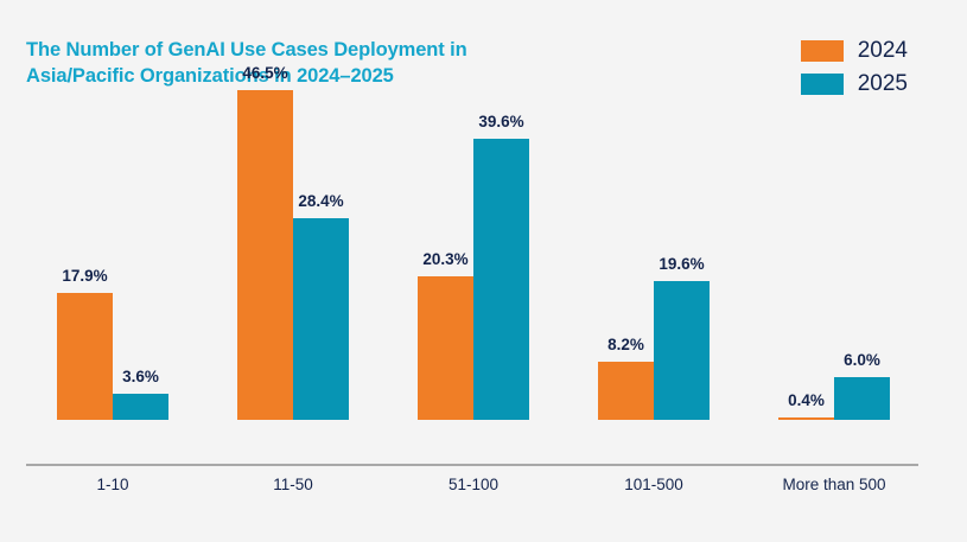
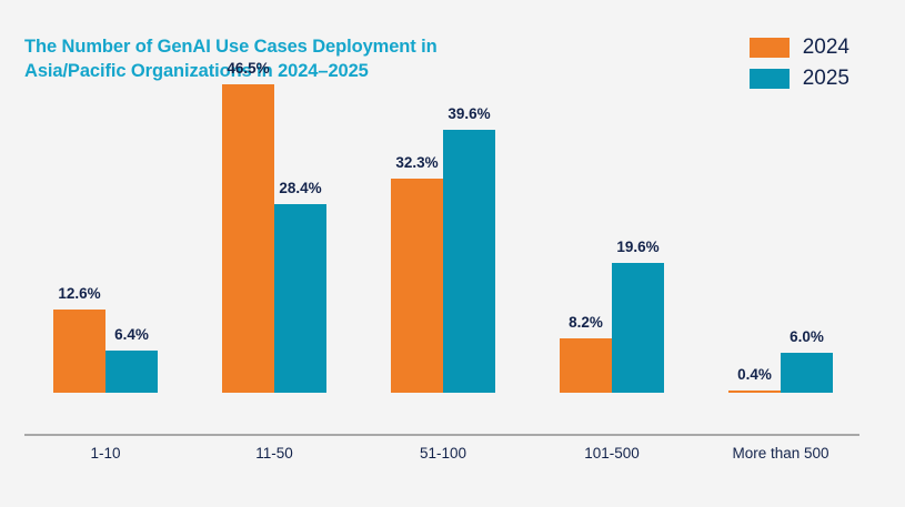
2024/1-10: 17.9% -> 12.6%
2025/1-10: 3.6% -> 6.4%
2024/51-100: 20.3% -> 32.3%
